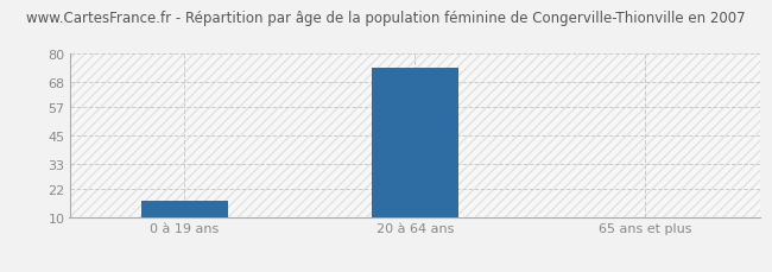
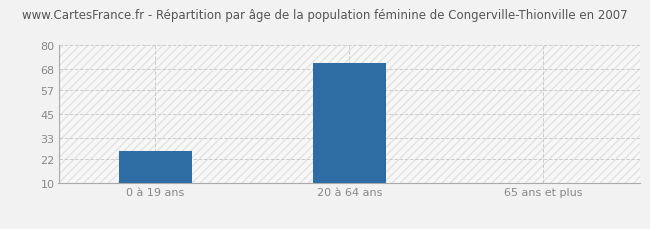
0 à 19 ans: 17 -> 26
20 à 64 ans: 74 -> 71
